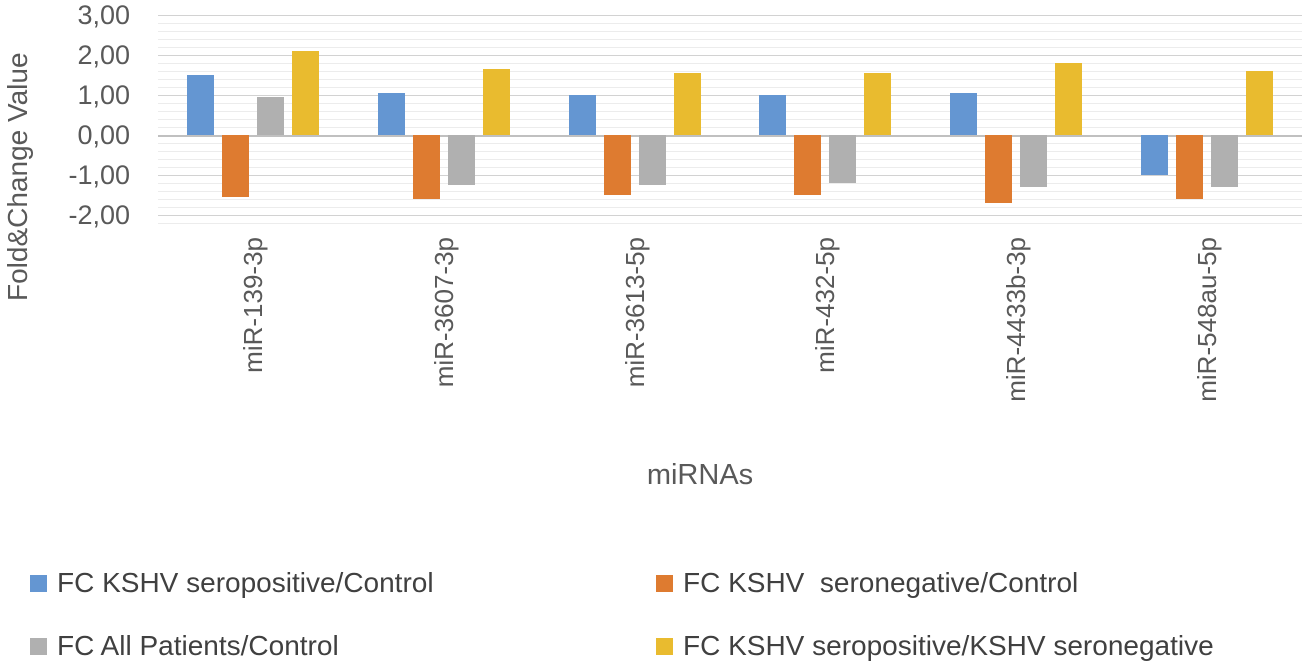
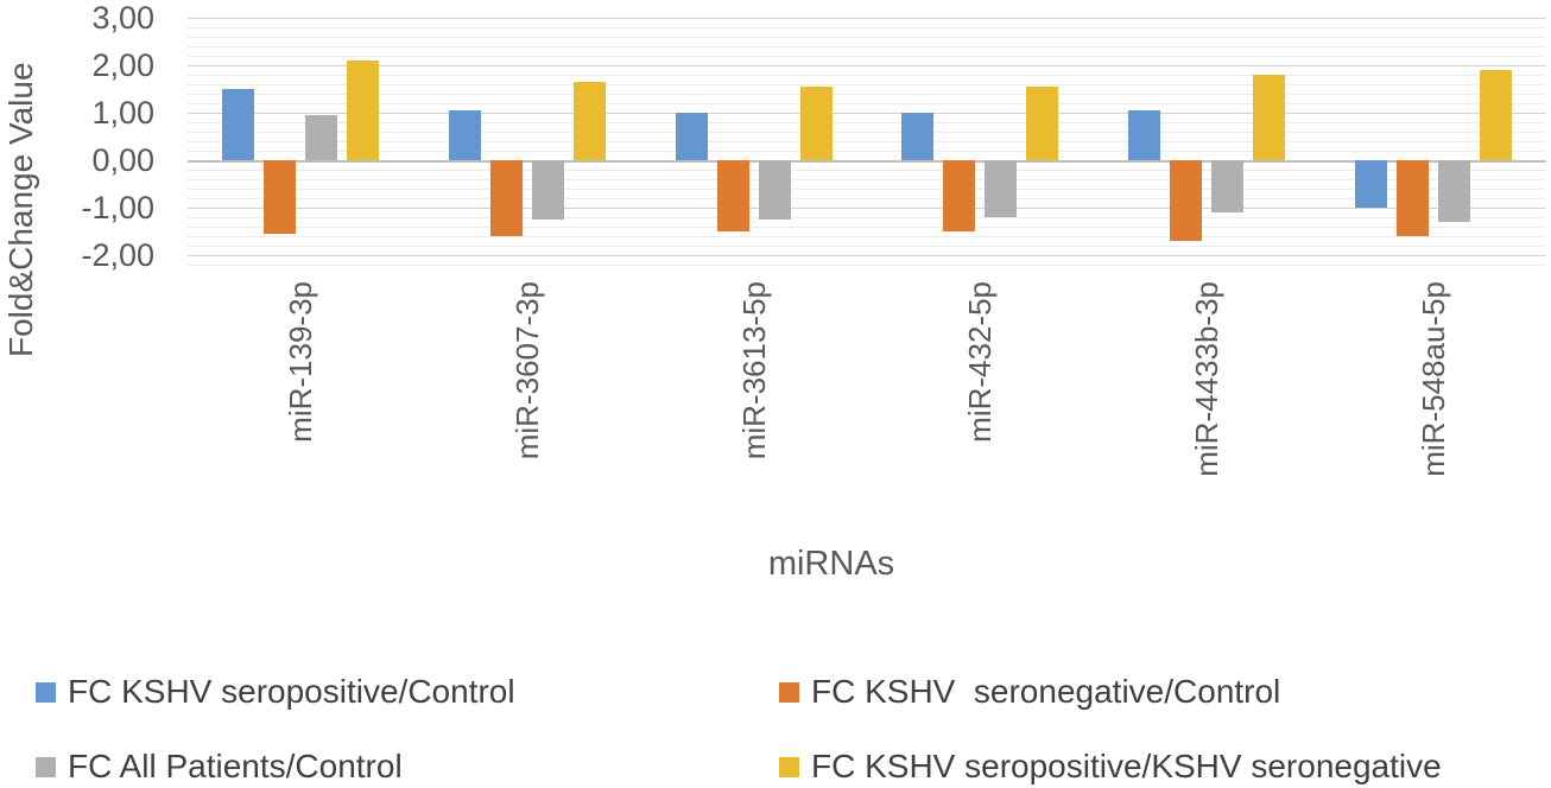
FC All Patients/Control/miR-4433b-3p: -1,3 -> -1,1
FC KSHV seropositive/KSHV seronegative/miR-548au-5p: 1,6 -> 1,9
